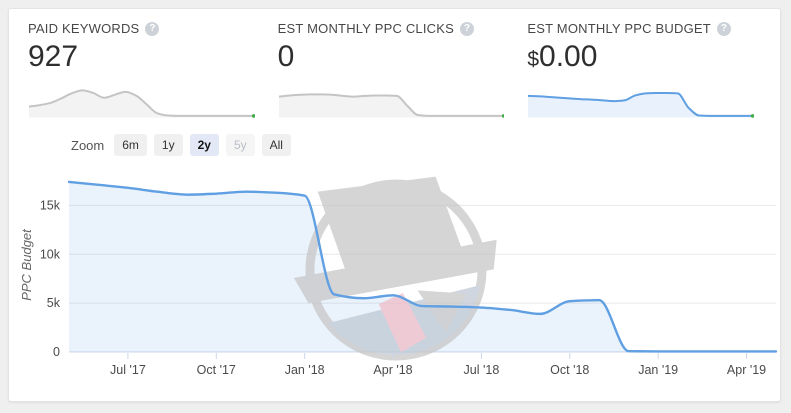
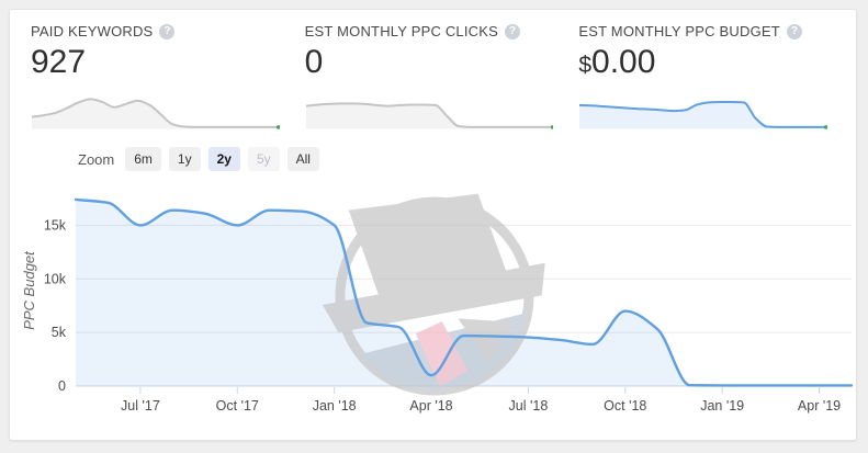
Jul '17: 17k -> 15k
Oct '17: 16k -> 15k
Jan '18: 16k -> 15k
Apr '18: 6k -> 1k
Oct '18: 5k -> 7k
